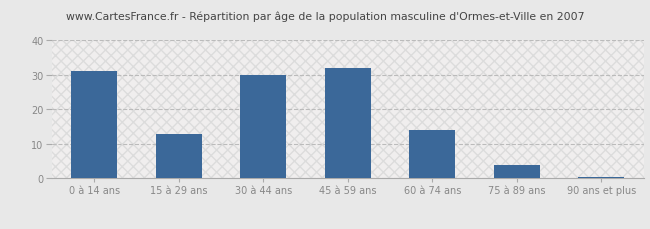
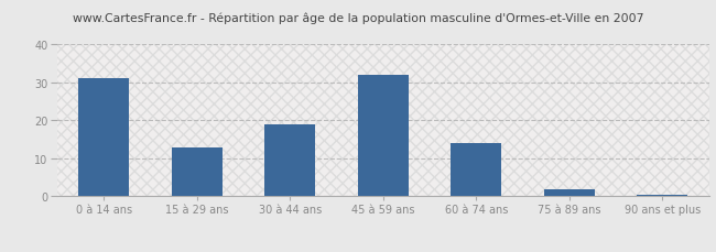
30 à 44 ans: 30.0 -> 19.0
75 à 89 ans: 4.0 -> 2.0
